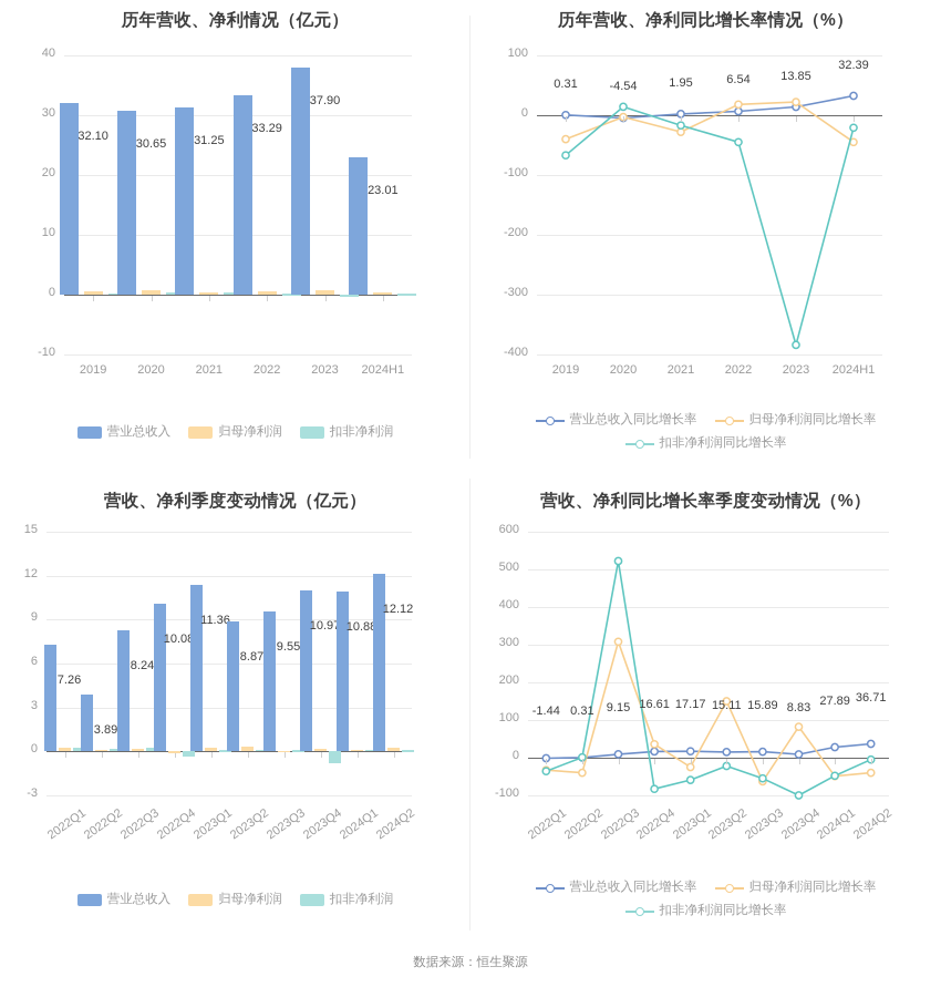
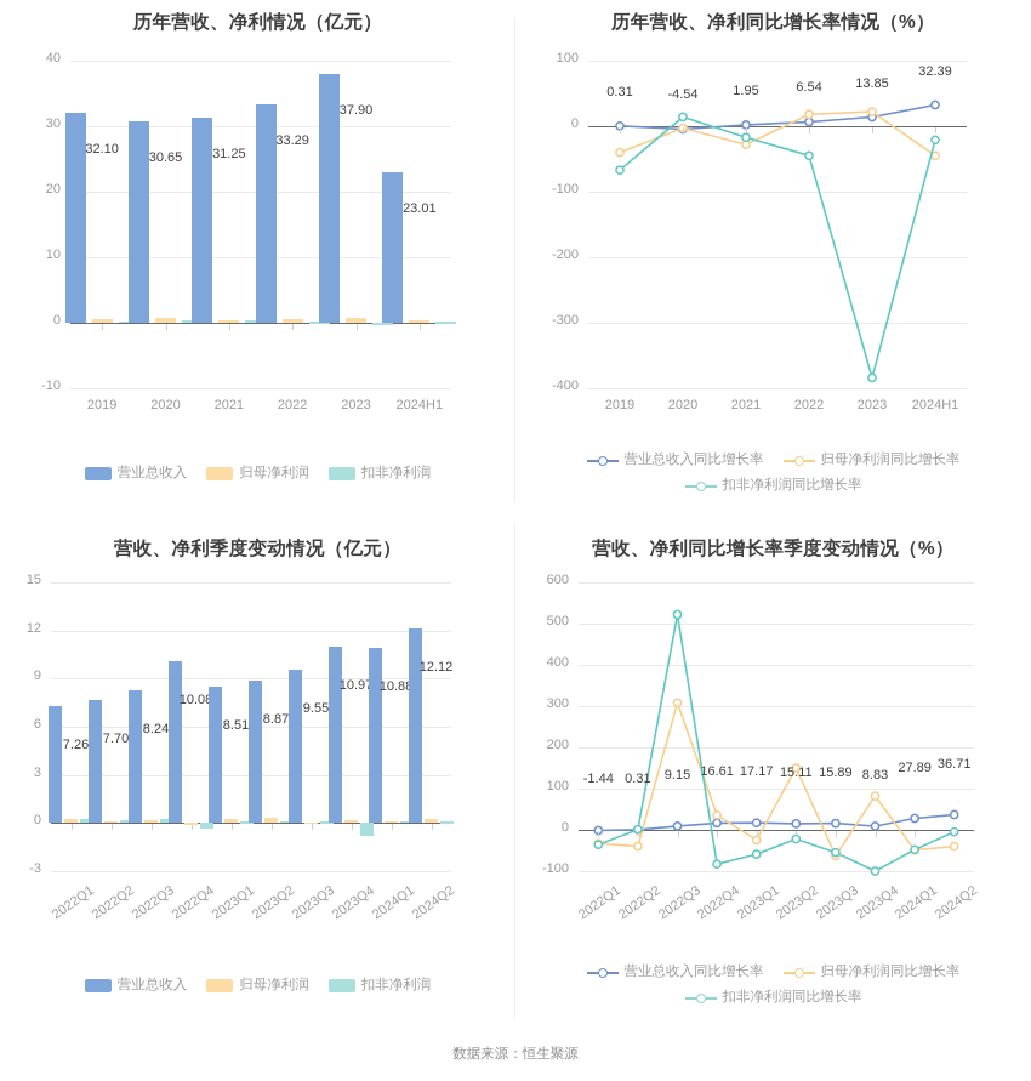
营收、净利季度变动情况（亿元）/营业总收入/2022Q2: 3.89 -> 7.70
营收、净利季度变动情况（亿元）/营业总收入/2023Q1: 11.36 -> 8.51
